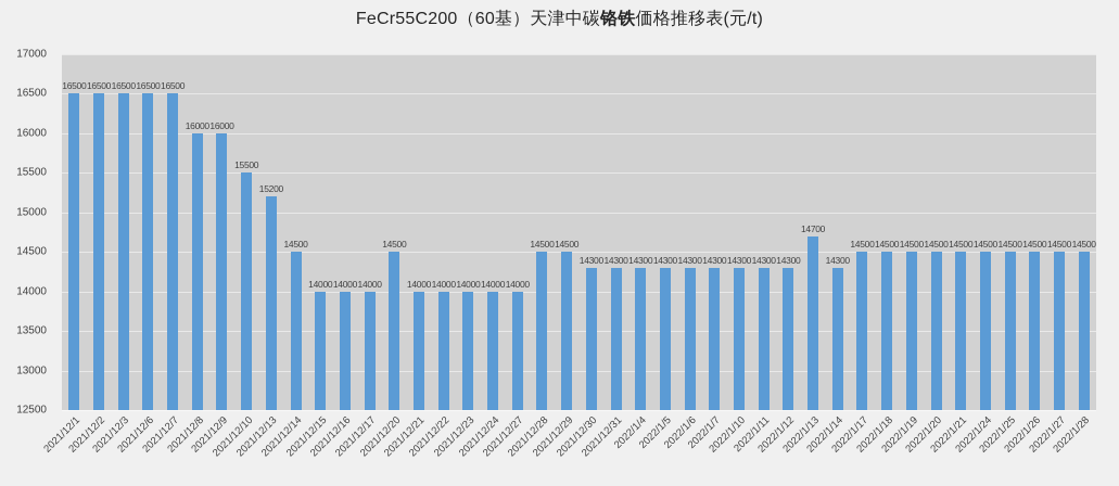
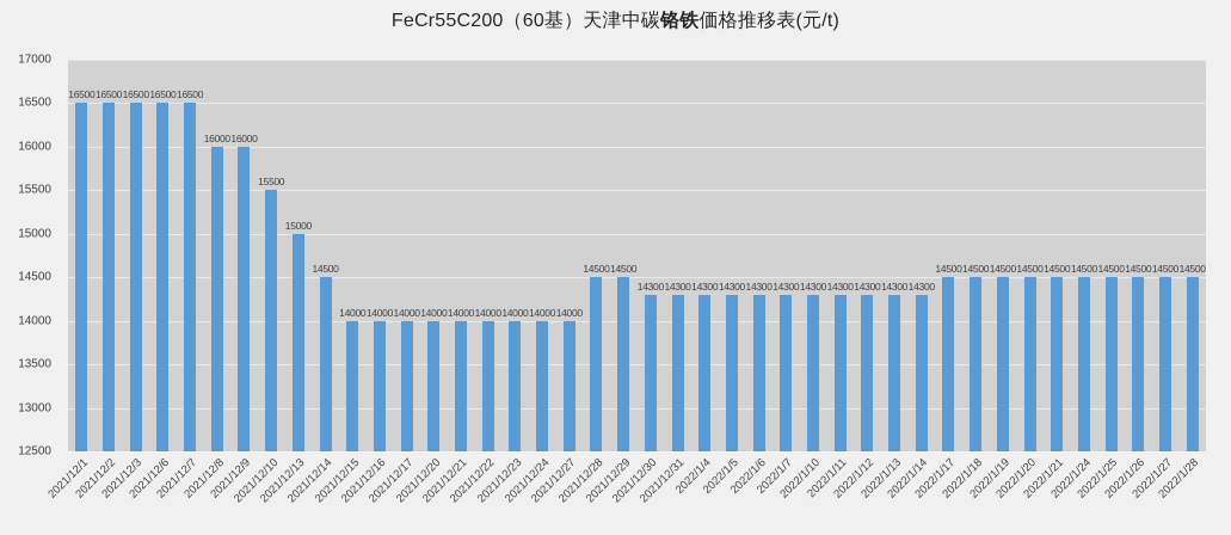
2021/12/13: 15200 -> 15000
2021/12/20: 14500 -> 14000
2022/1/13: 14700 -> 14300
